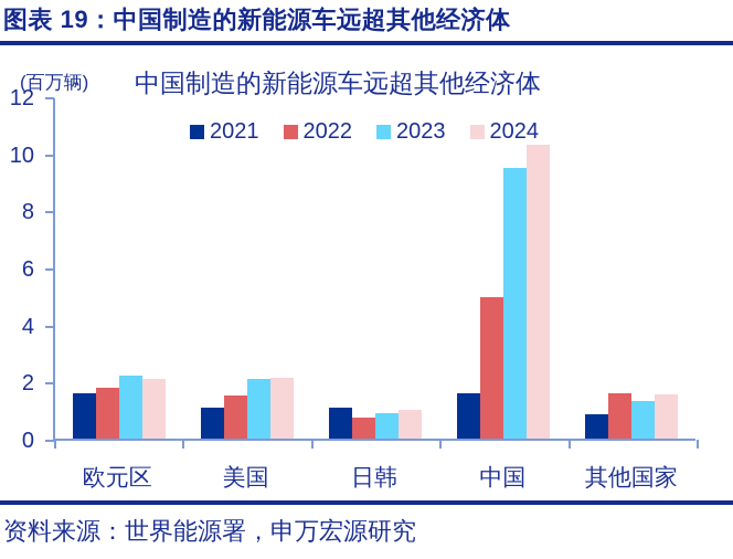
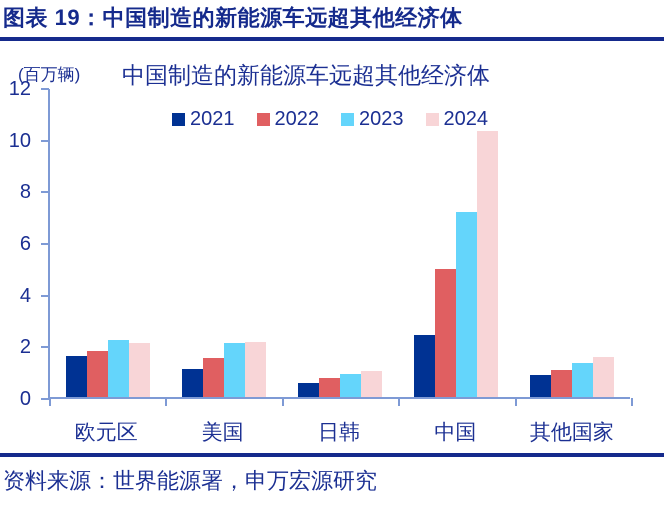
2021/日韩: 1.1 -> 0.6
2021/中国: 1.6 -> 2.4
2023/中国: 9.5 -> 7.2
2022/其他国家: 1.6 -> 1.1
